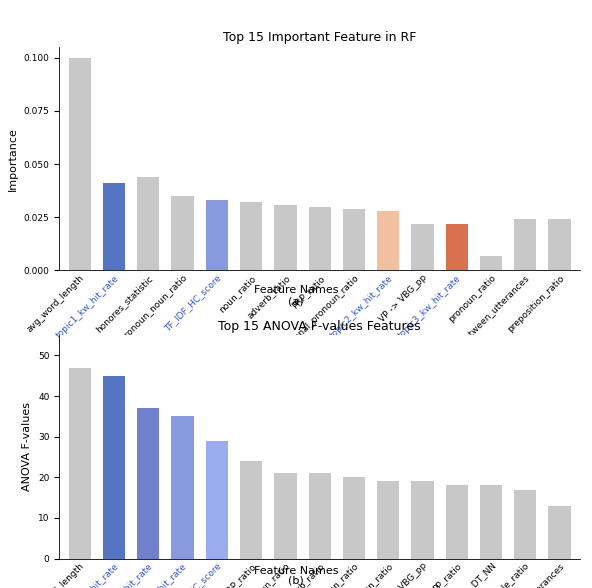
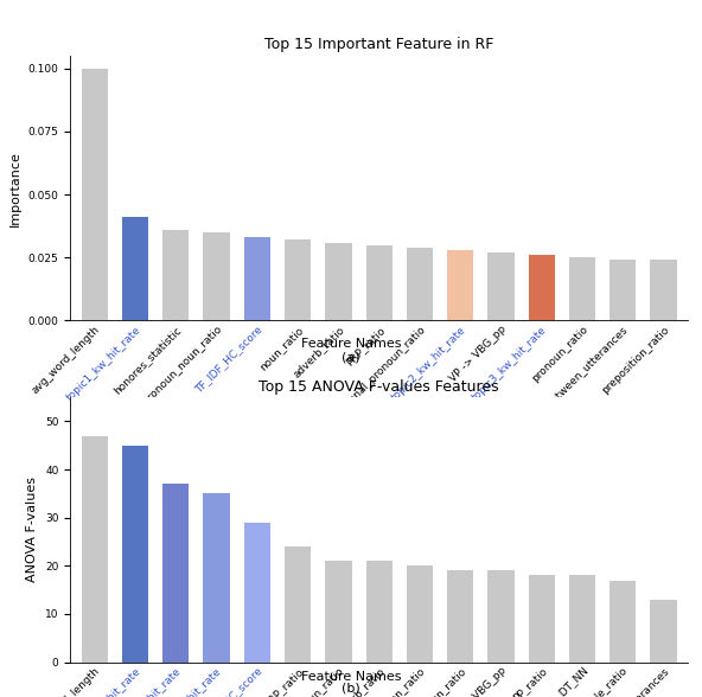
Top 15 Important Feature in RF/honores_statistic: 0.044 -> 0.036
Top 15 Important Feature in RF/VP -> VBG_pp: 0.022 -> 0.027
Top 15 Important Feature in RF/topic3_kw_hit_rate: 0.022 -> 0.026
Top 15 Important Feature in RF/pronoun_ratio: 0.007 -> 0.025
